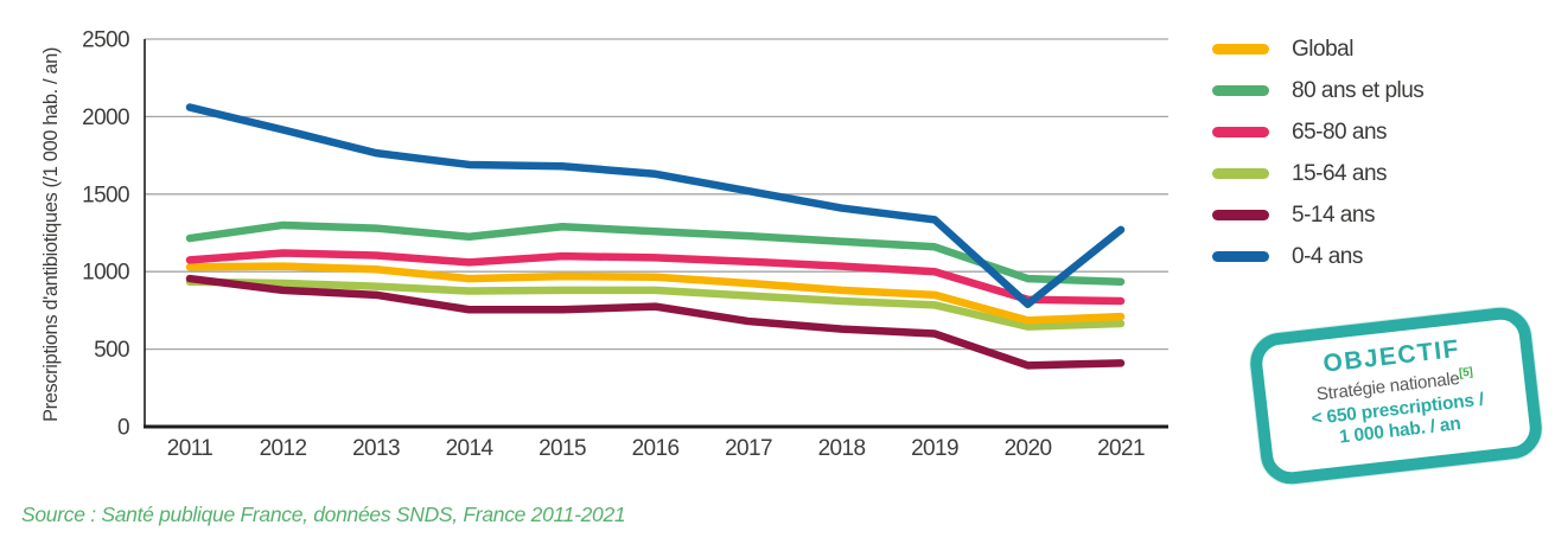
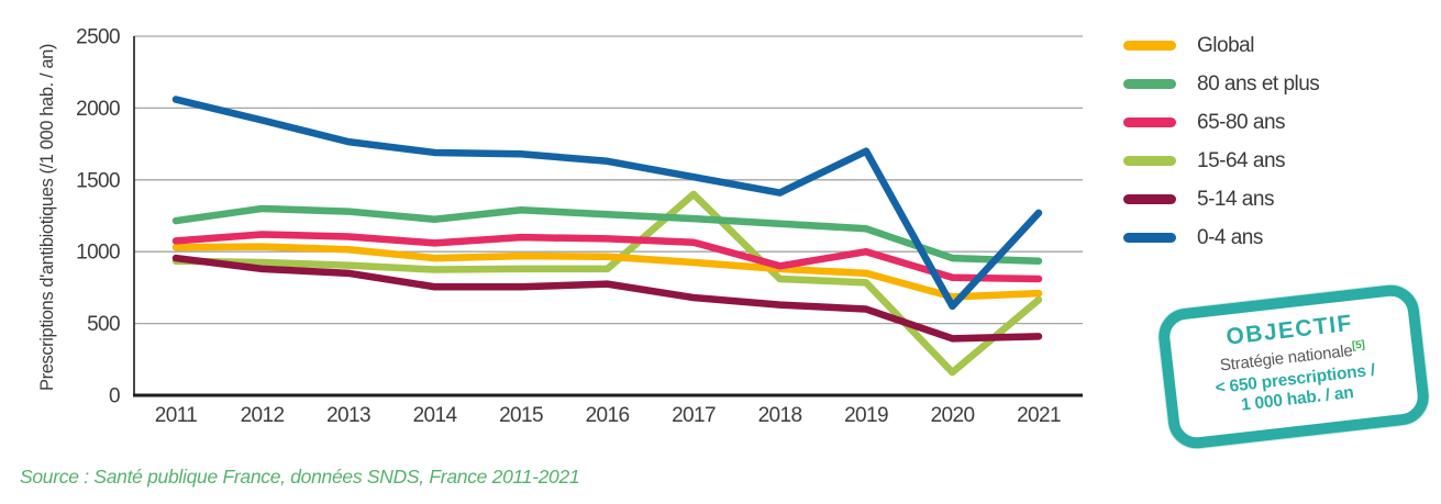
15-64 ans/2017: 840 -> 1400
65-80 ans/2018: 1040 -> 900
0-4 ans/2019: 1340 -> 1700
15-64 ans/2020: 640 -> 160
0-4 ans/2020: 790 -> 620
